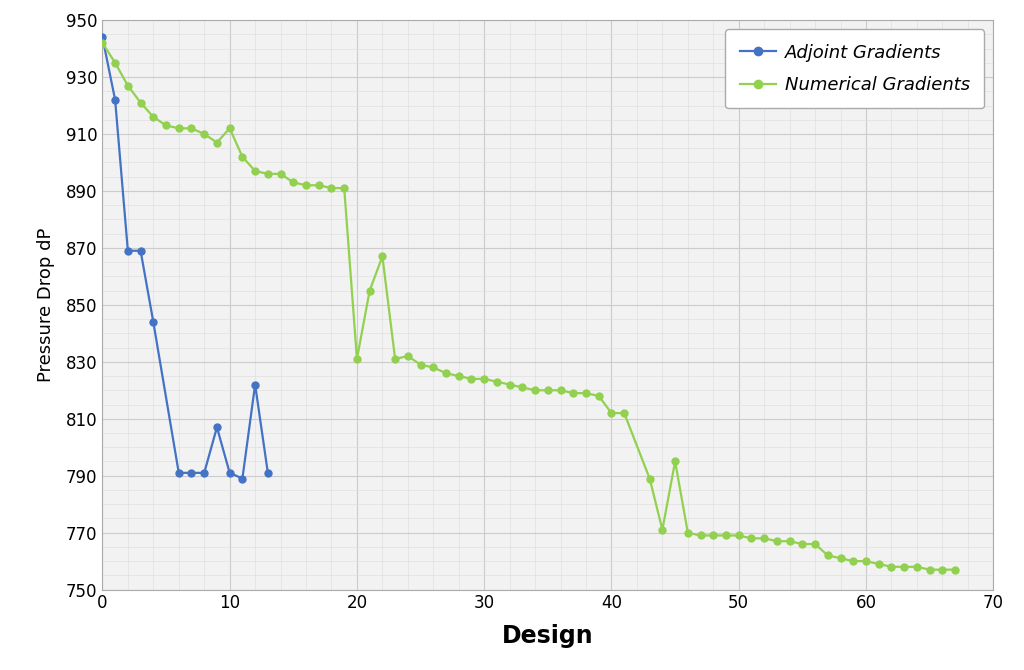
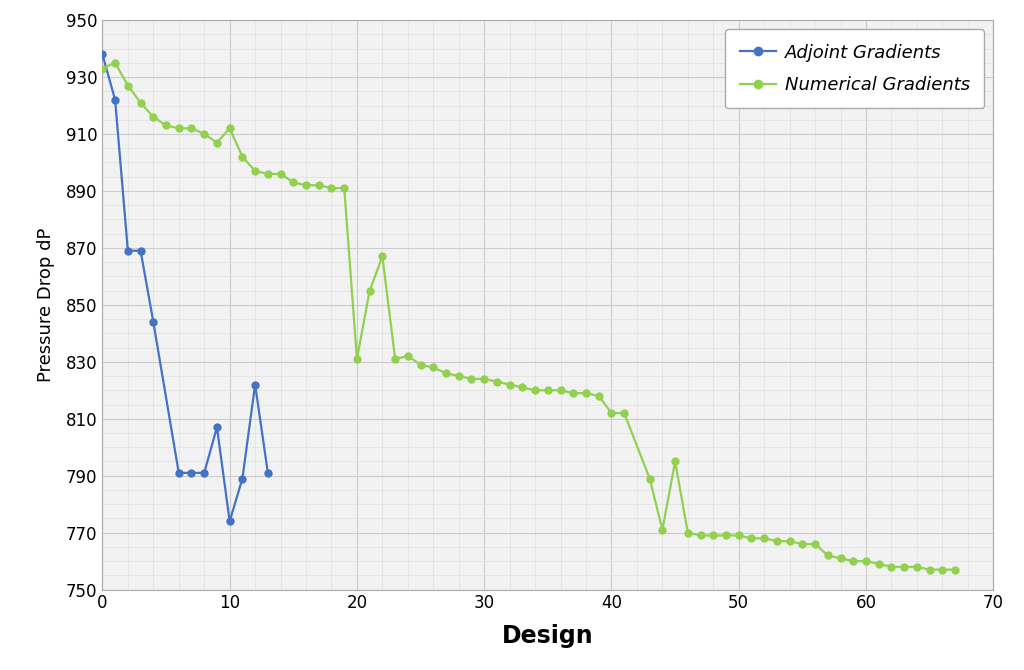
Adjoint Gradients/0: 944 -> 938
Numerical Gradients/0: 942 -> 933
Adjoint Gradients/10: 791 -> 774
